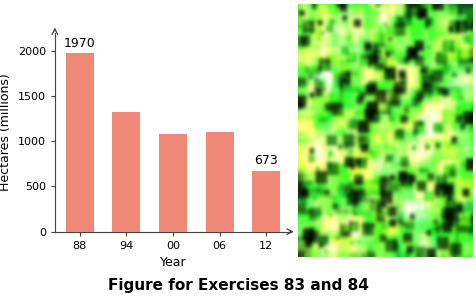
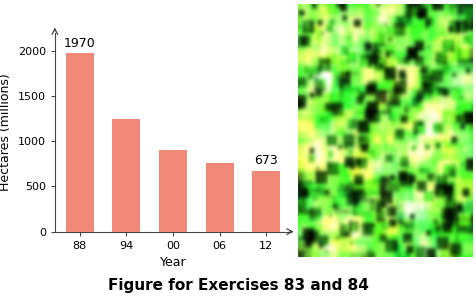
94: 1320 -> 1250
00: 1080 -> 900
06: 1100 -> 760
